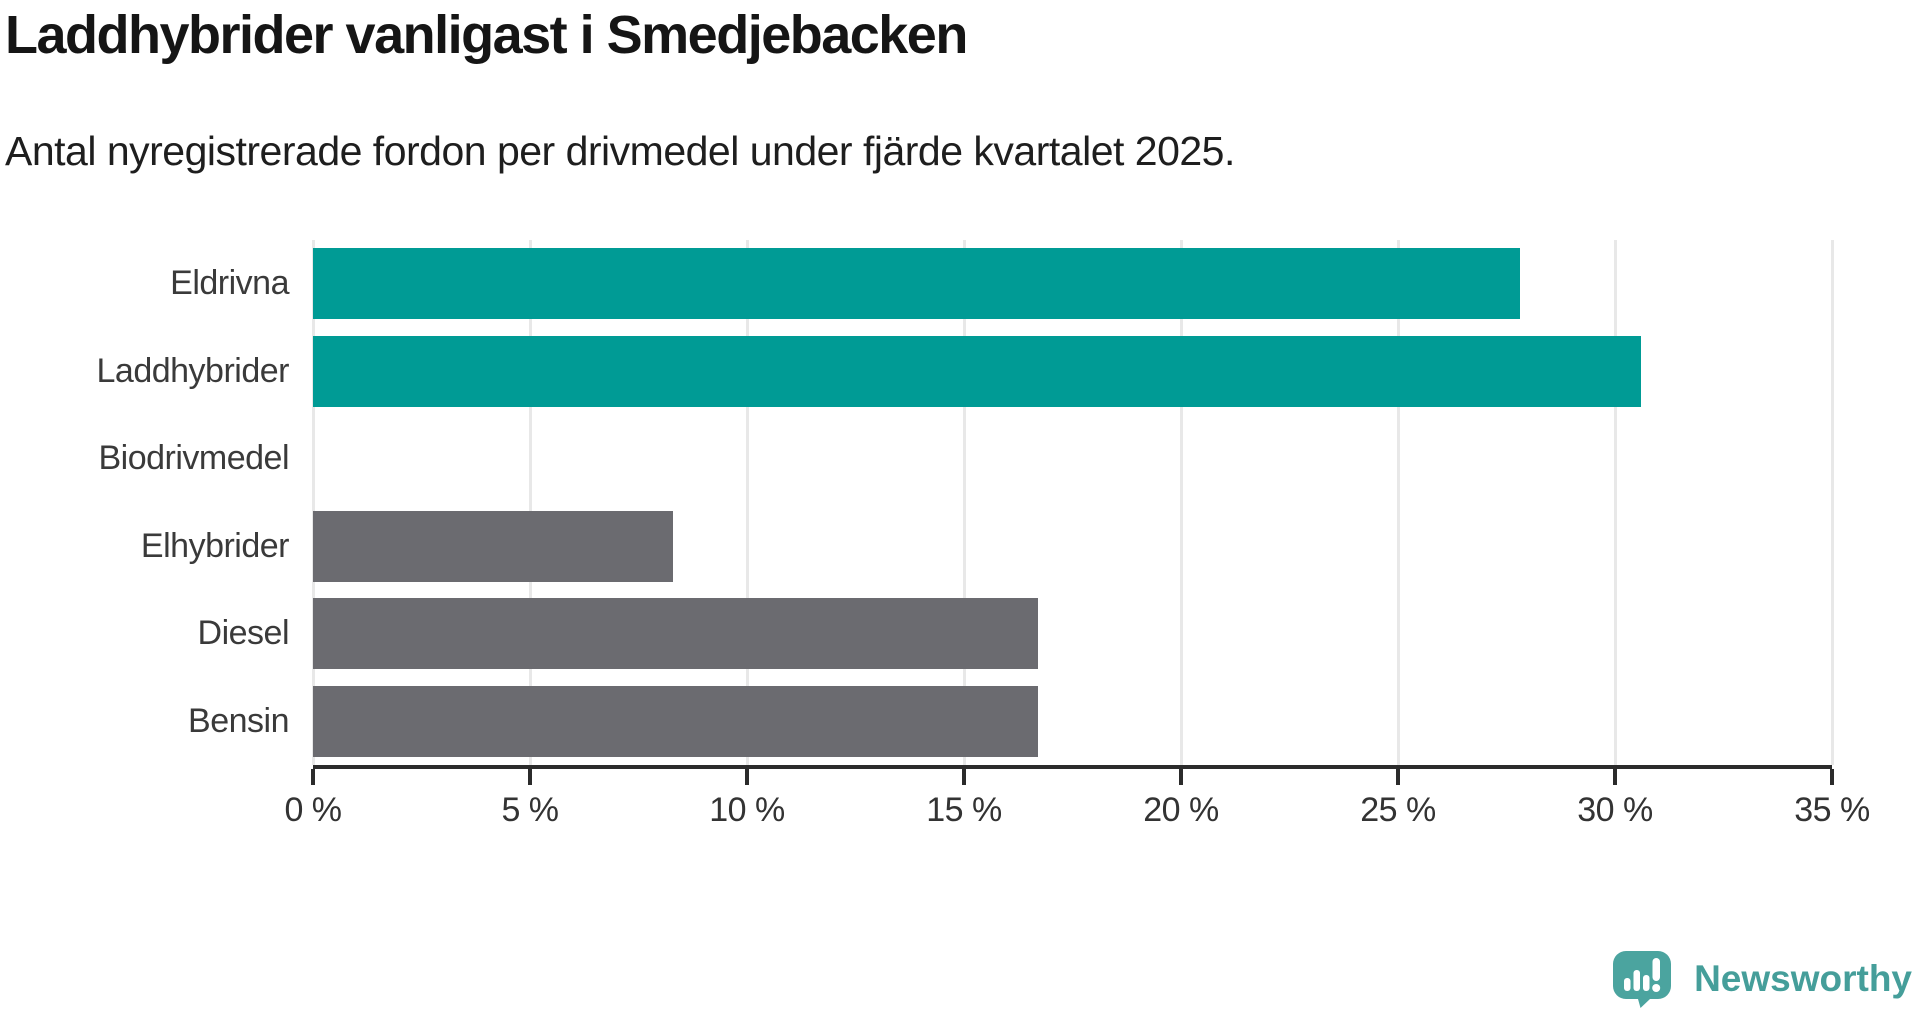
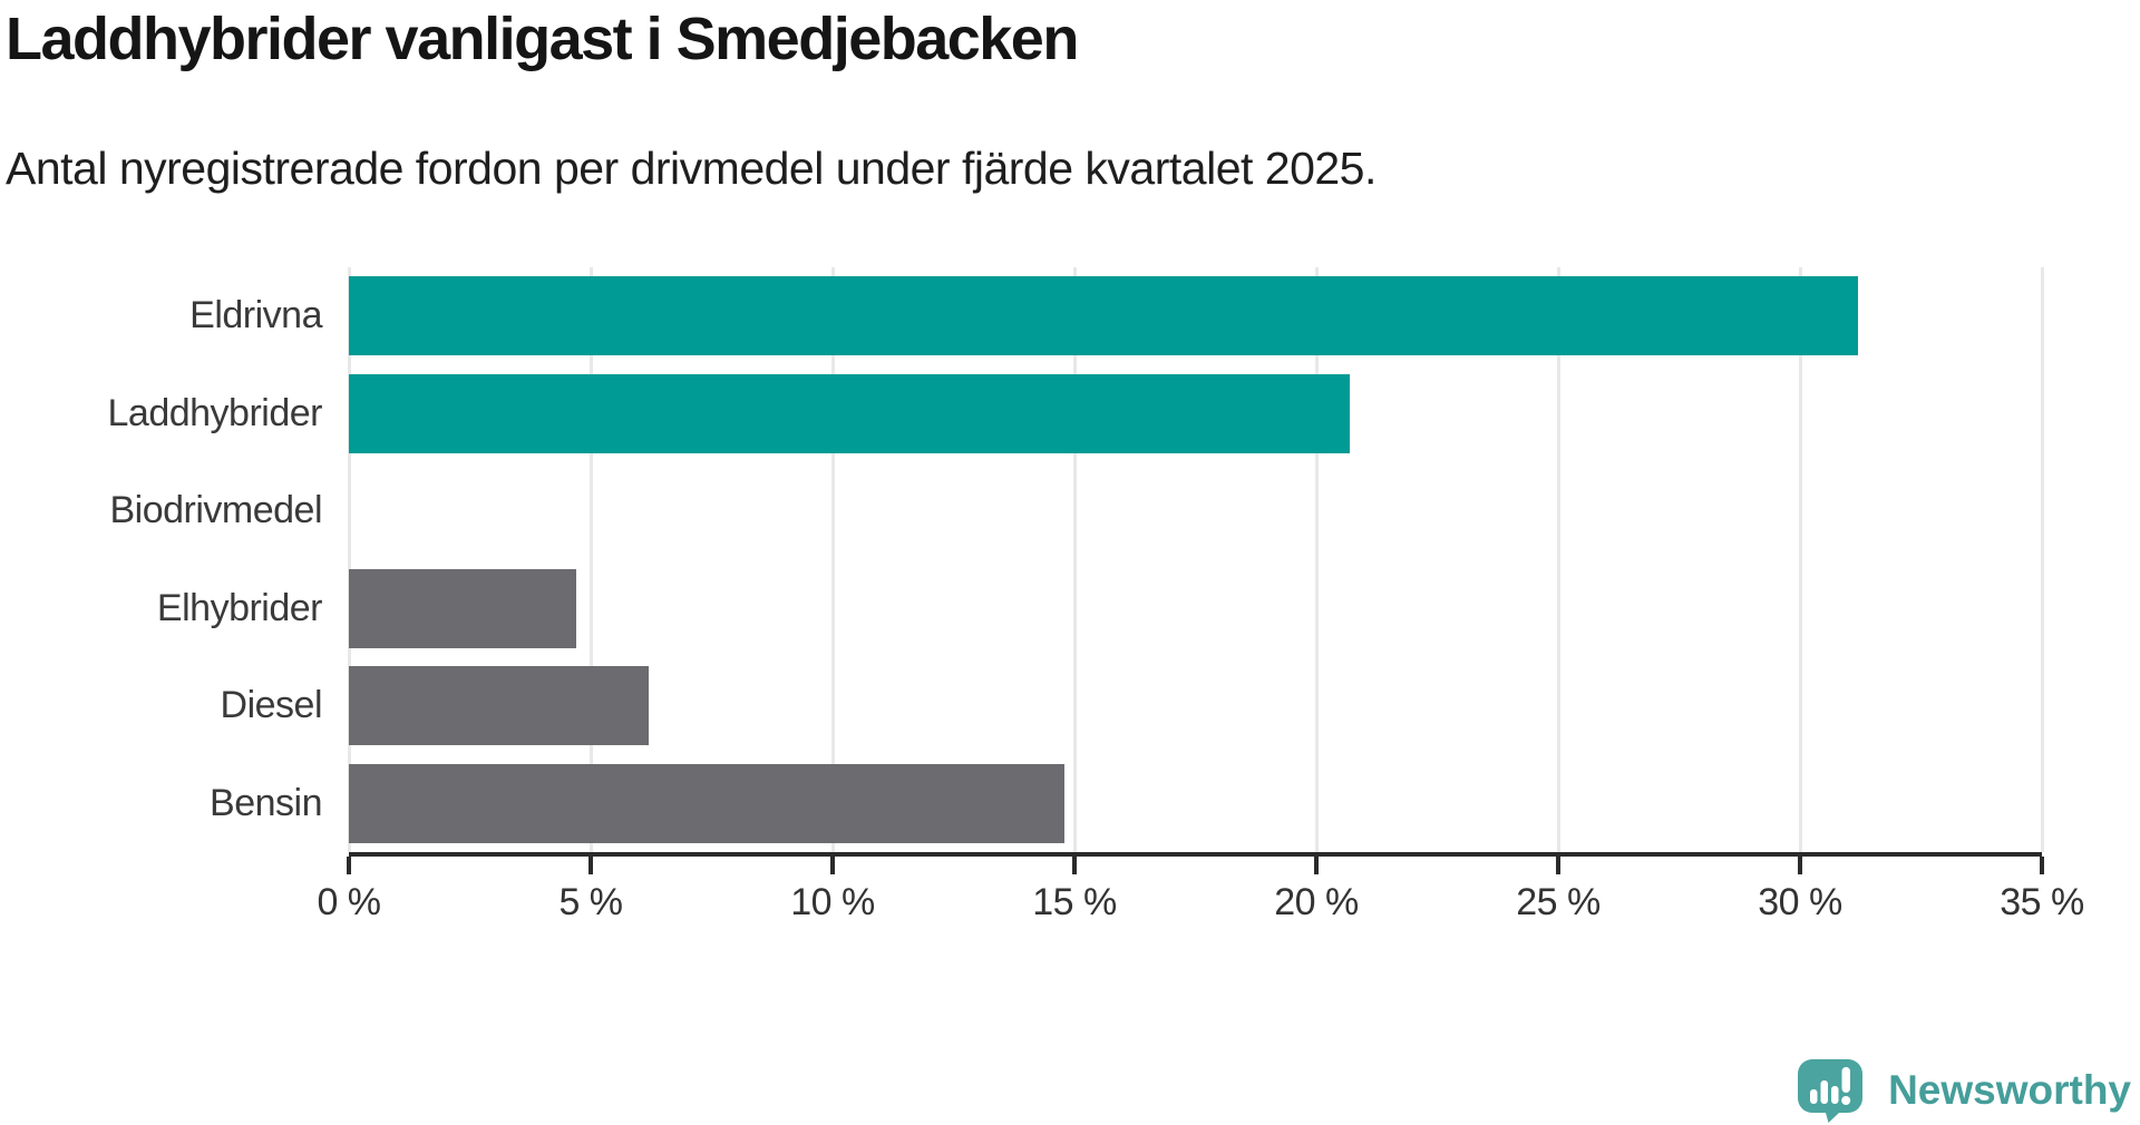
Eldrivna: 27.8% -> 31.2%
Laddhybrider: 30.6% -> 20.7%
Elhybrider: 8.3% -> 4.7%
Diesel: 16.7% -> 6.2%
Bensin: 16.7% -> 14.8%
